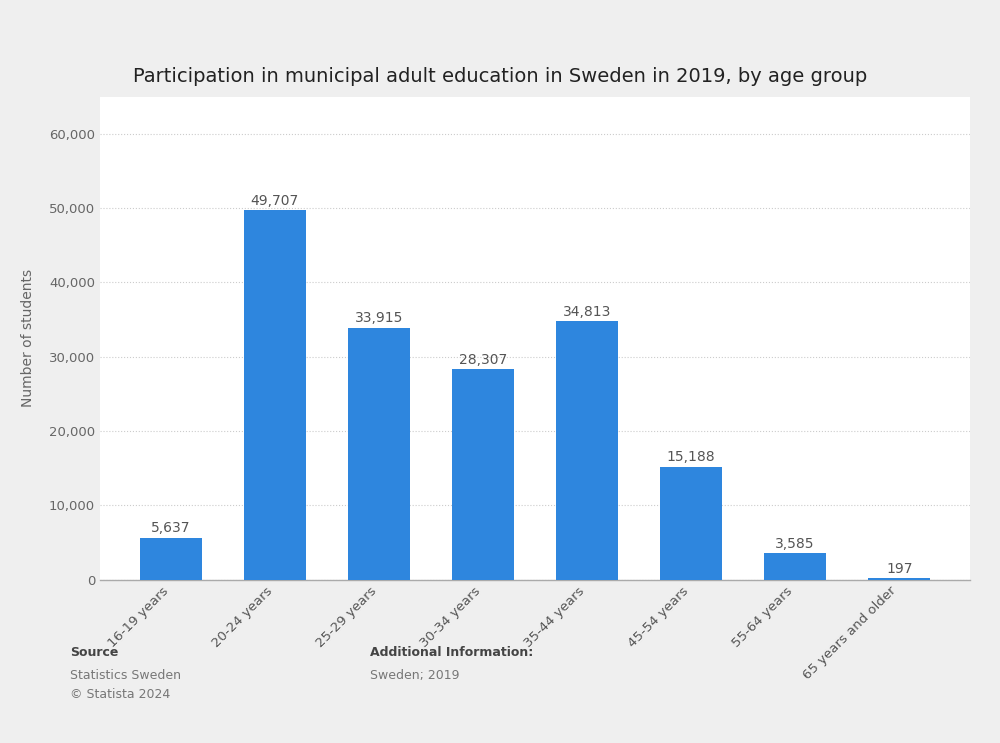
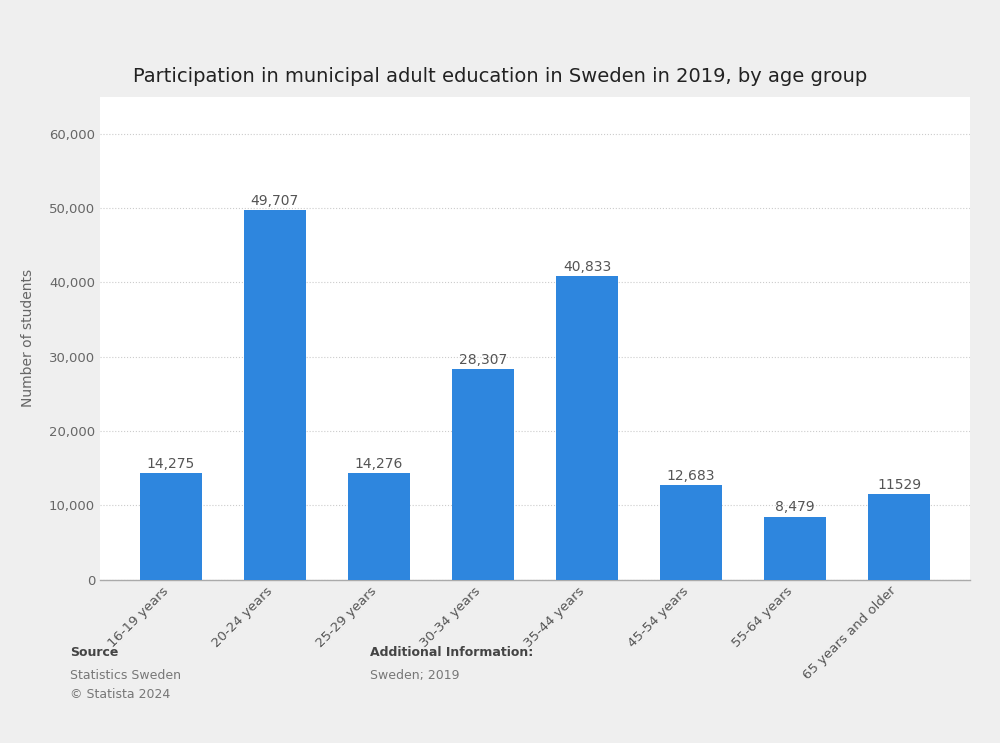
16-19 years: 5,637 -> 14,275
25-29 years: 33,915 -> 14,276
35-44 years: 34,813 -> 40,833
45-54 years: 15,188 -> 12,683
55-64 years: 3,585 -> 8,479
65 years and older: 197 -> 11529
